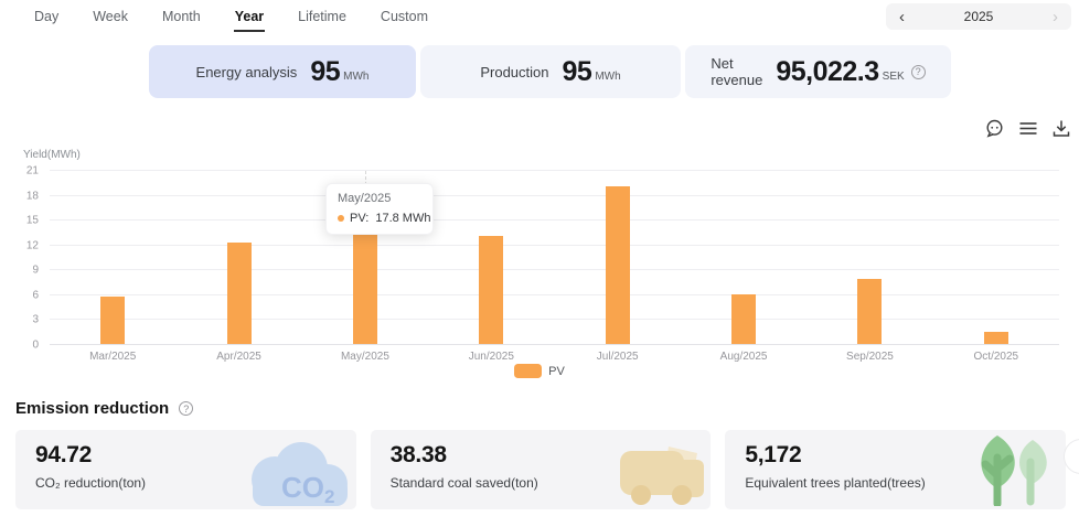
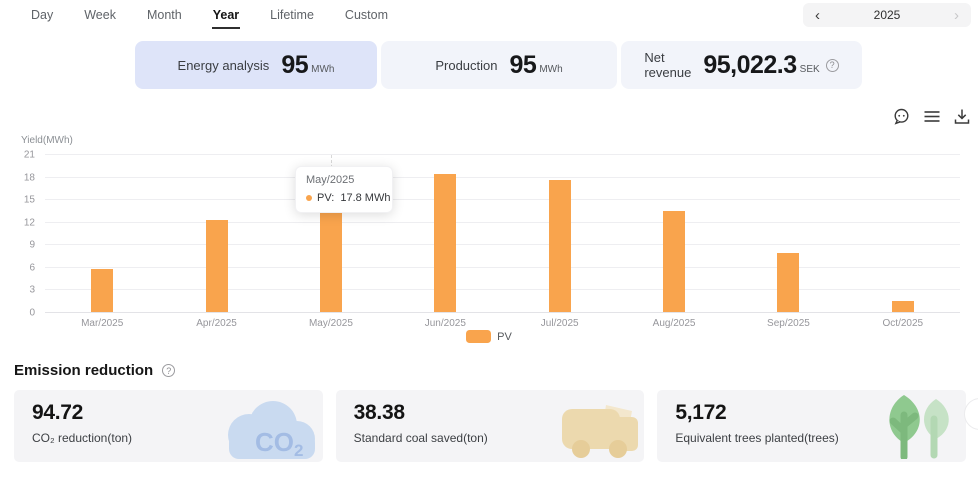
Jun/2025: 13 -> 18
Jul/2025: 19 -> 18
Aug/2025: 6 -> 13
